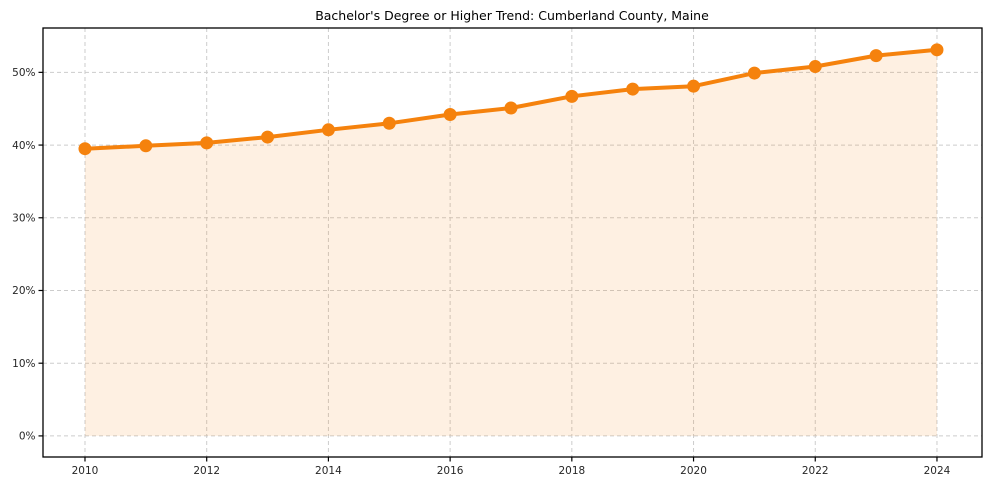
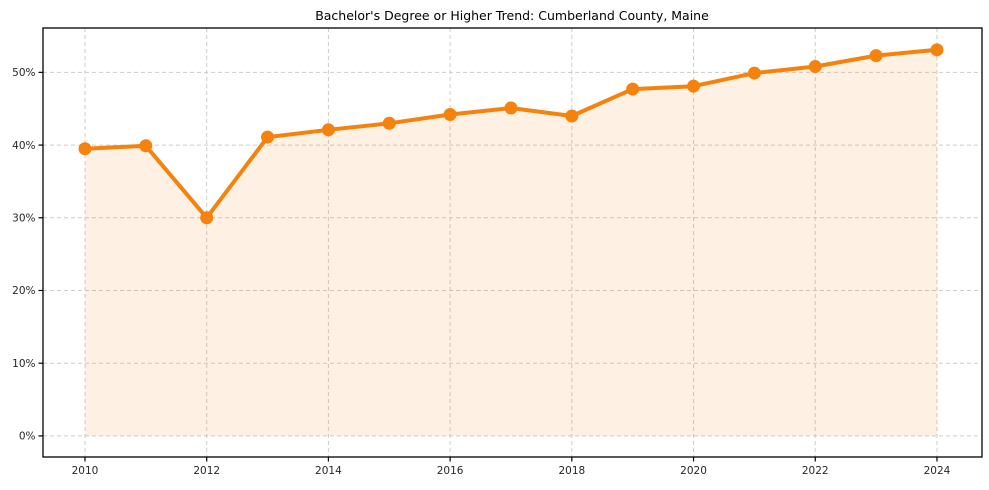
2012: 40% -> 30%
2018: 47% -> 44%
